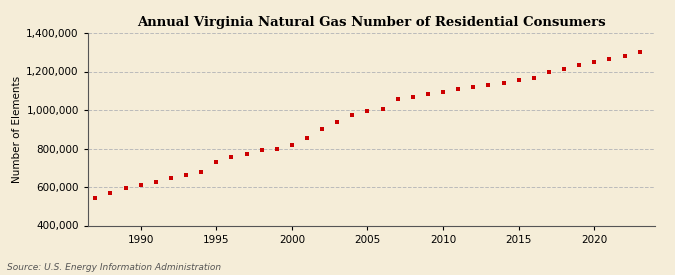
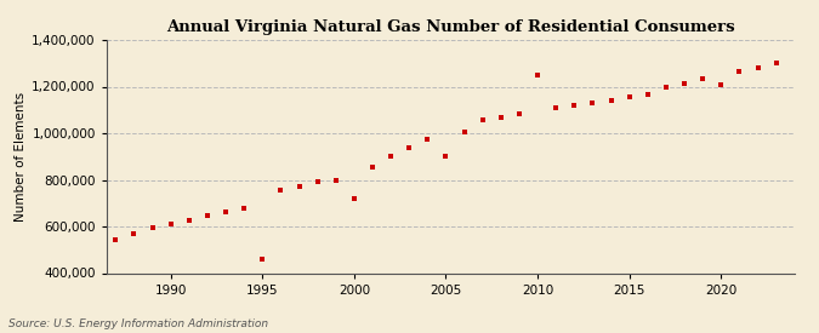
1995: 730,000 -> 460,000
2000: 820,000 -> 720,000
2005: 990,000 -> 900,000
2010: 1,090,000 -> 1,250,000
2020: 1,250,000 -> 1,210,000
